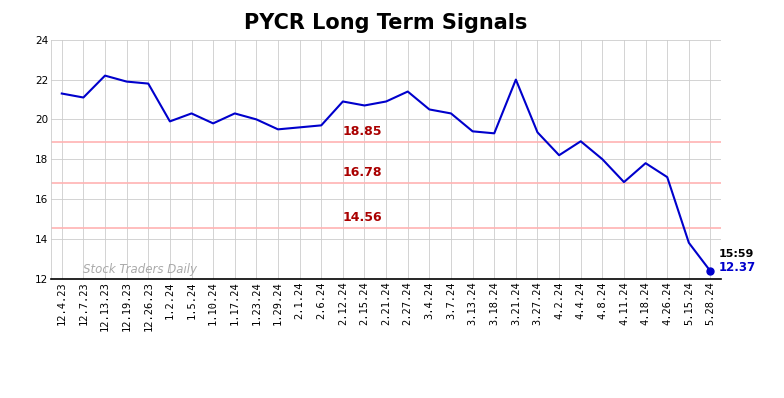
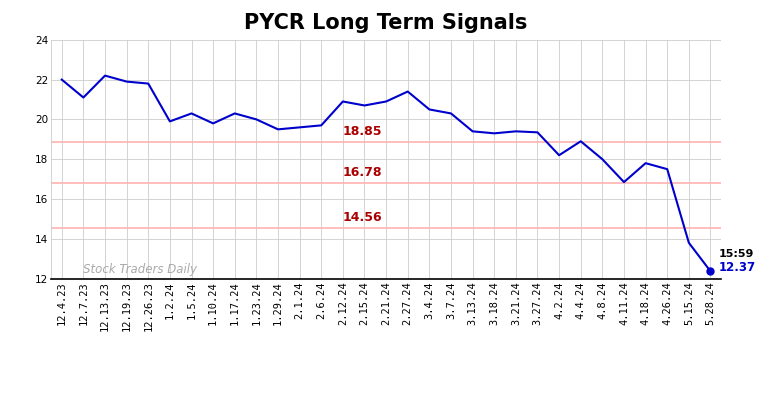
12.4.23: 21.3 -> 22.0
3.21.24: 22.0 -> 19.4
4.26.24: 17.1 -> 17.5
